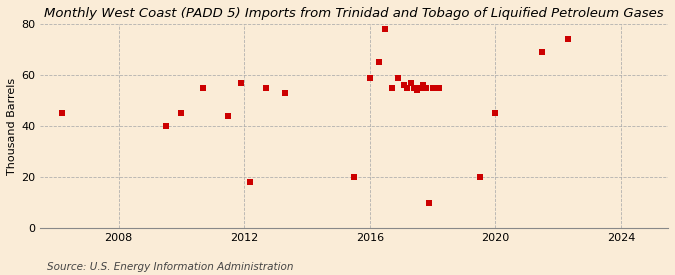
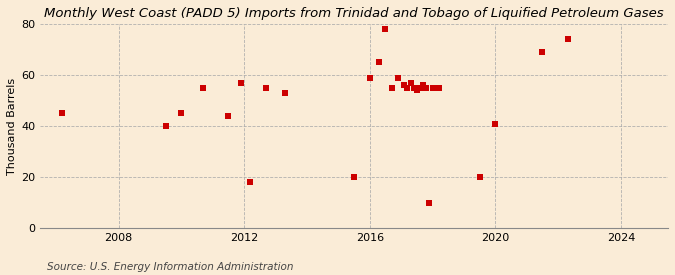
2020: 45 -> 41
